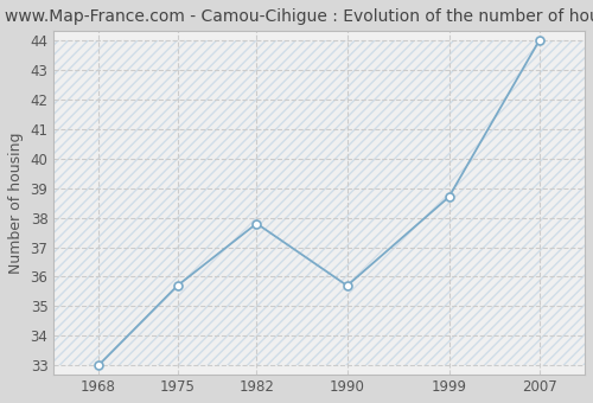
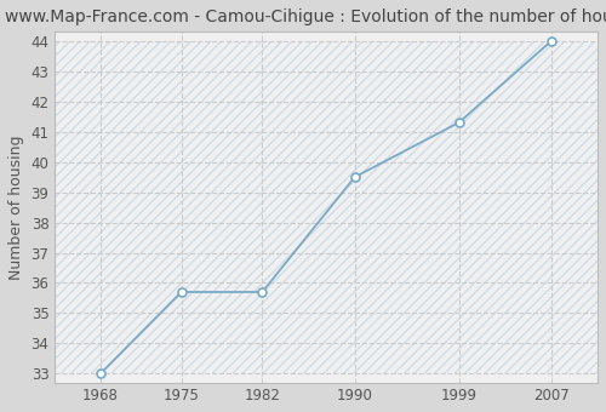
1982: 37.8 -> 35.7
1990: 35.7 -> 39.5
1999: 38.7 -> 41.3
